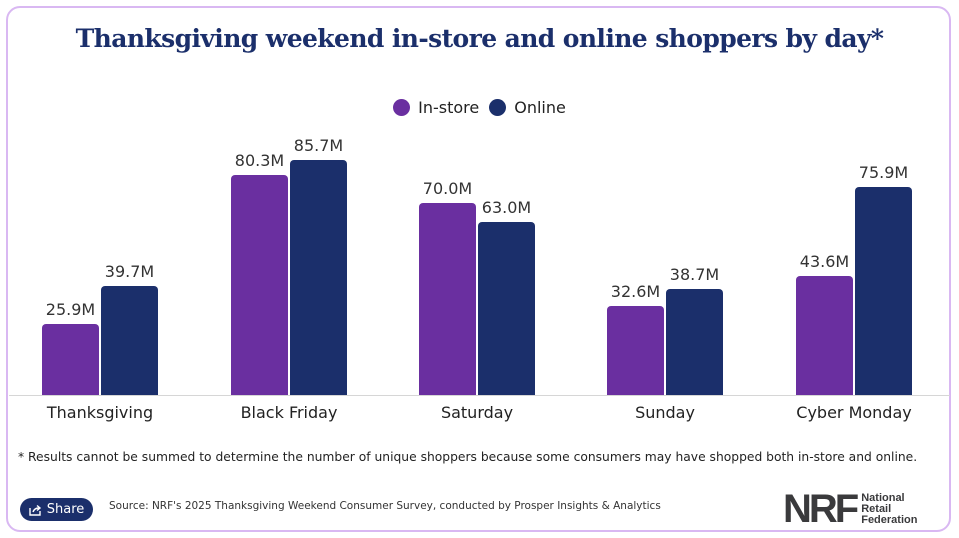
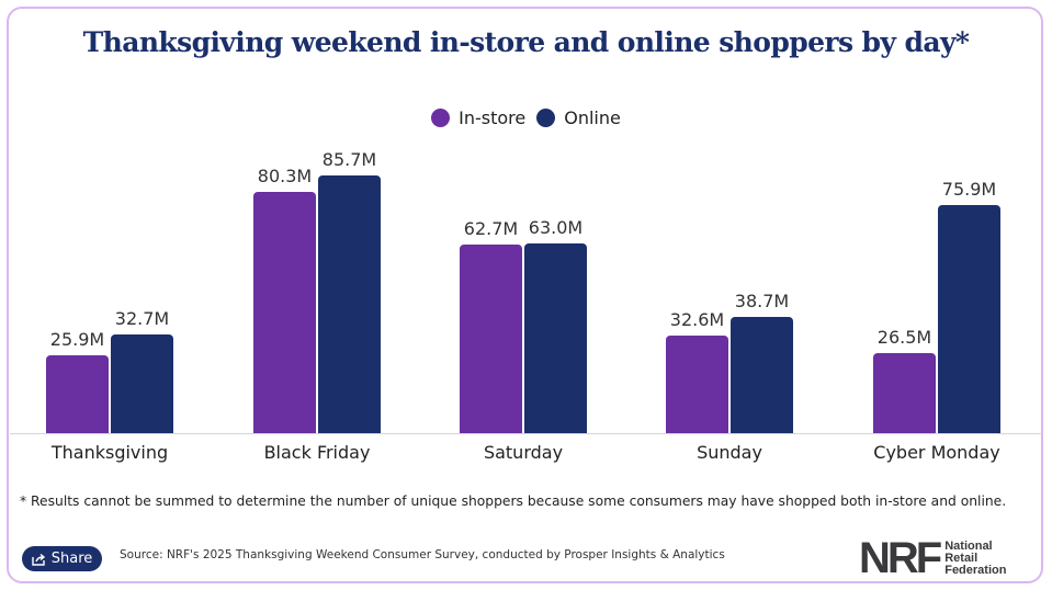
Online/Thanksgiving: 39.7M -> 32.7M
In-store/Saturday: 70.0M -> 62.7M
In-store/Cyber Monday: 43.6M -> 26.5M
